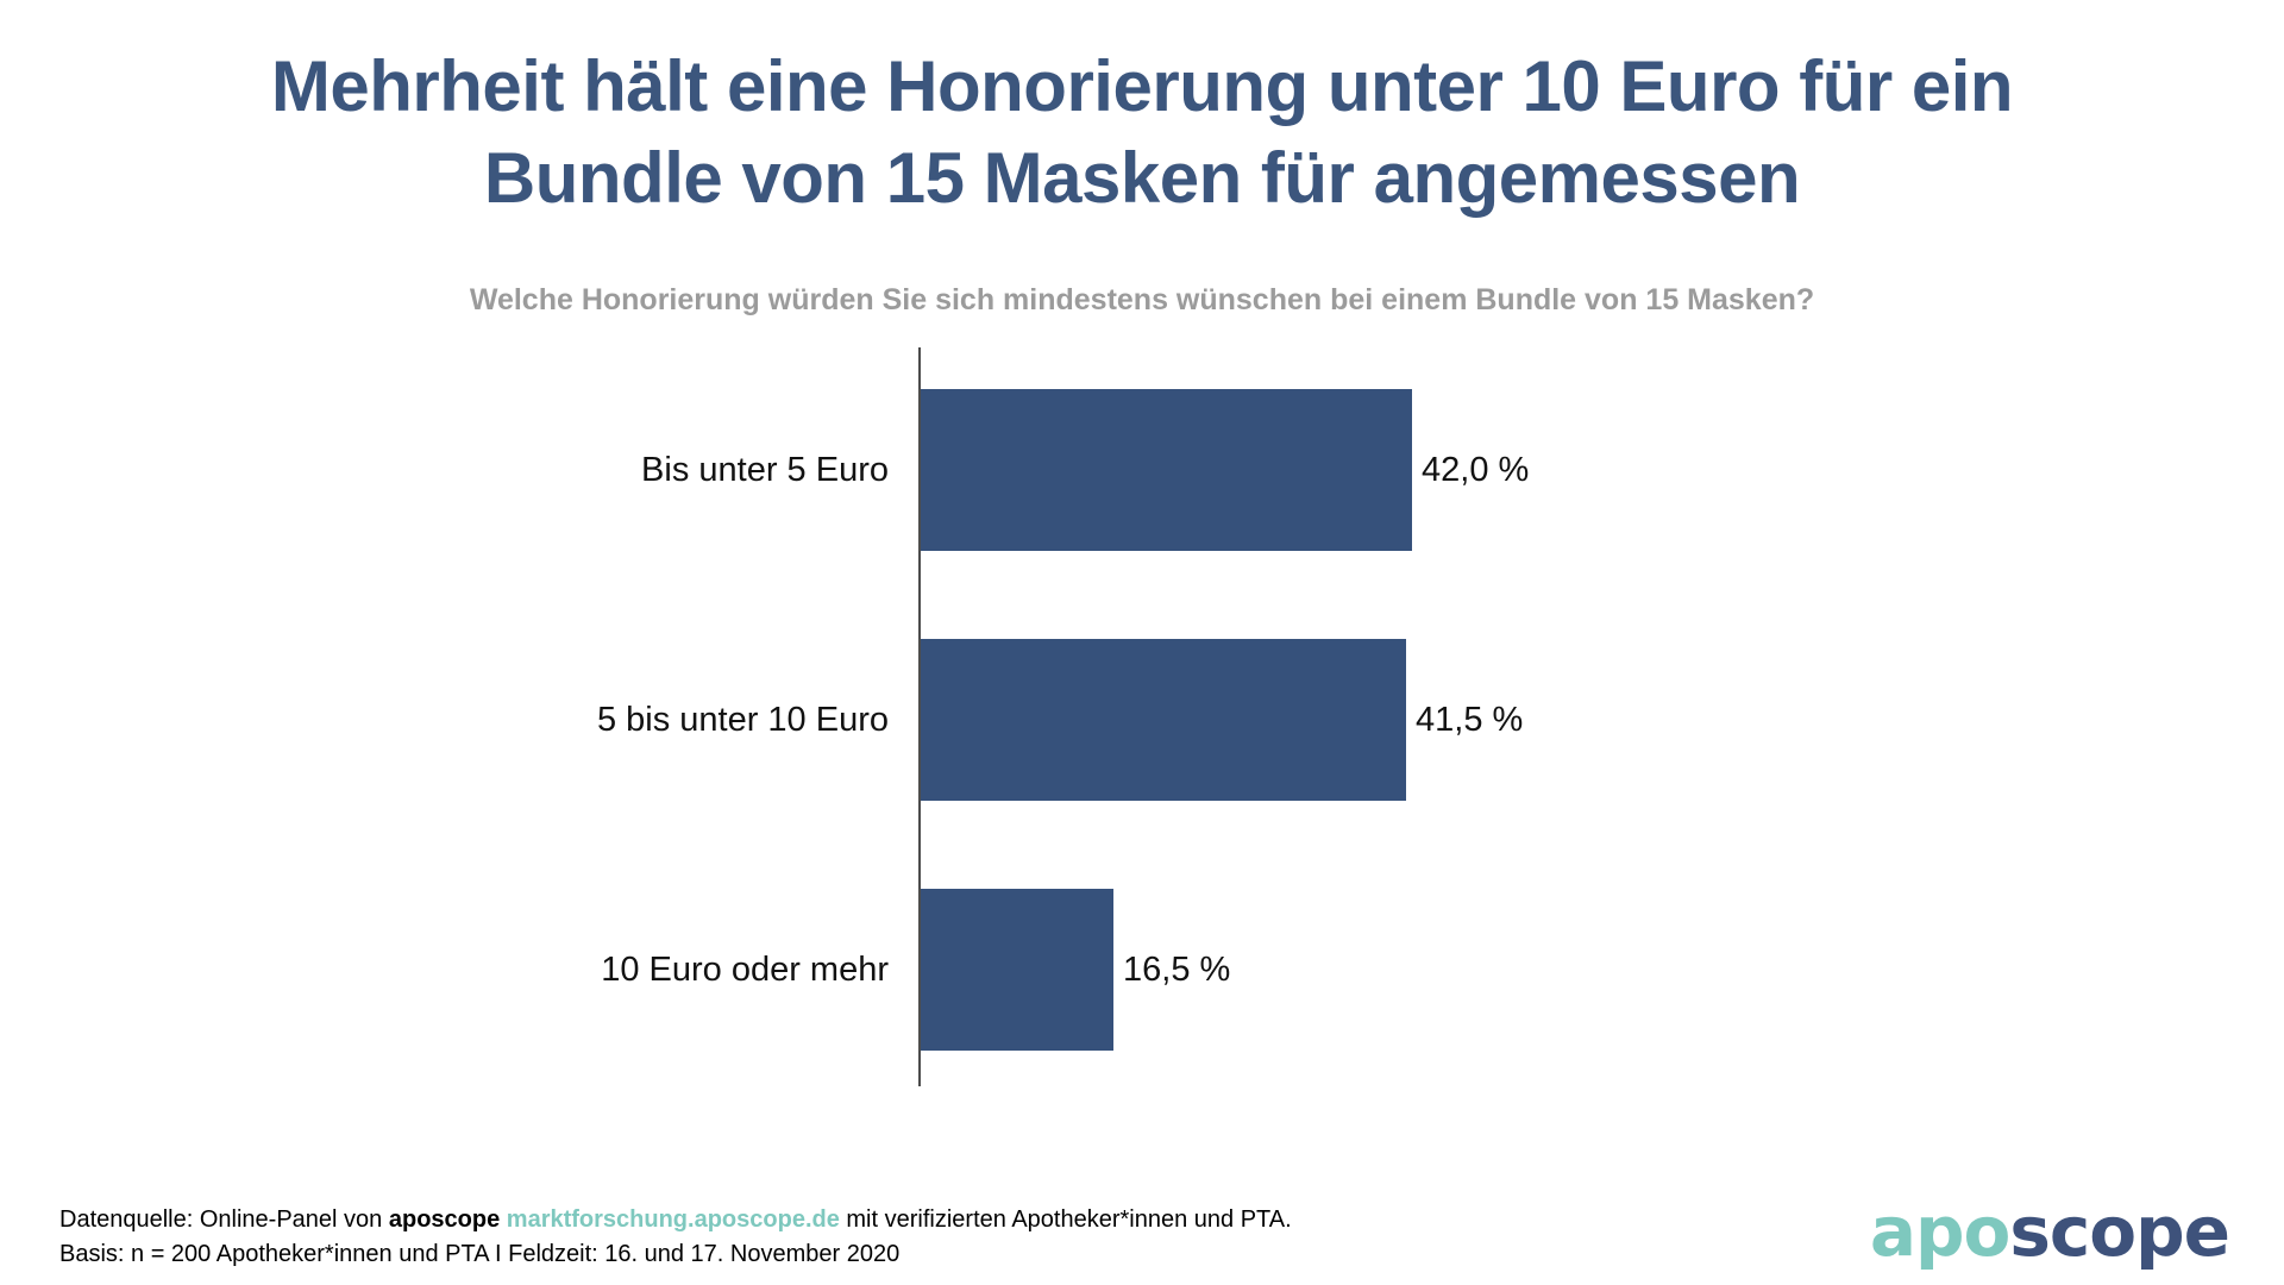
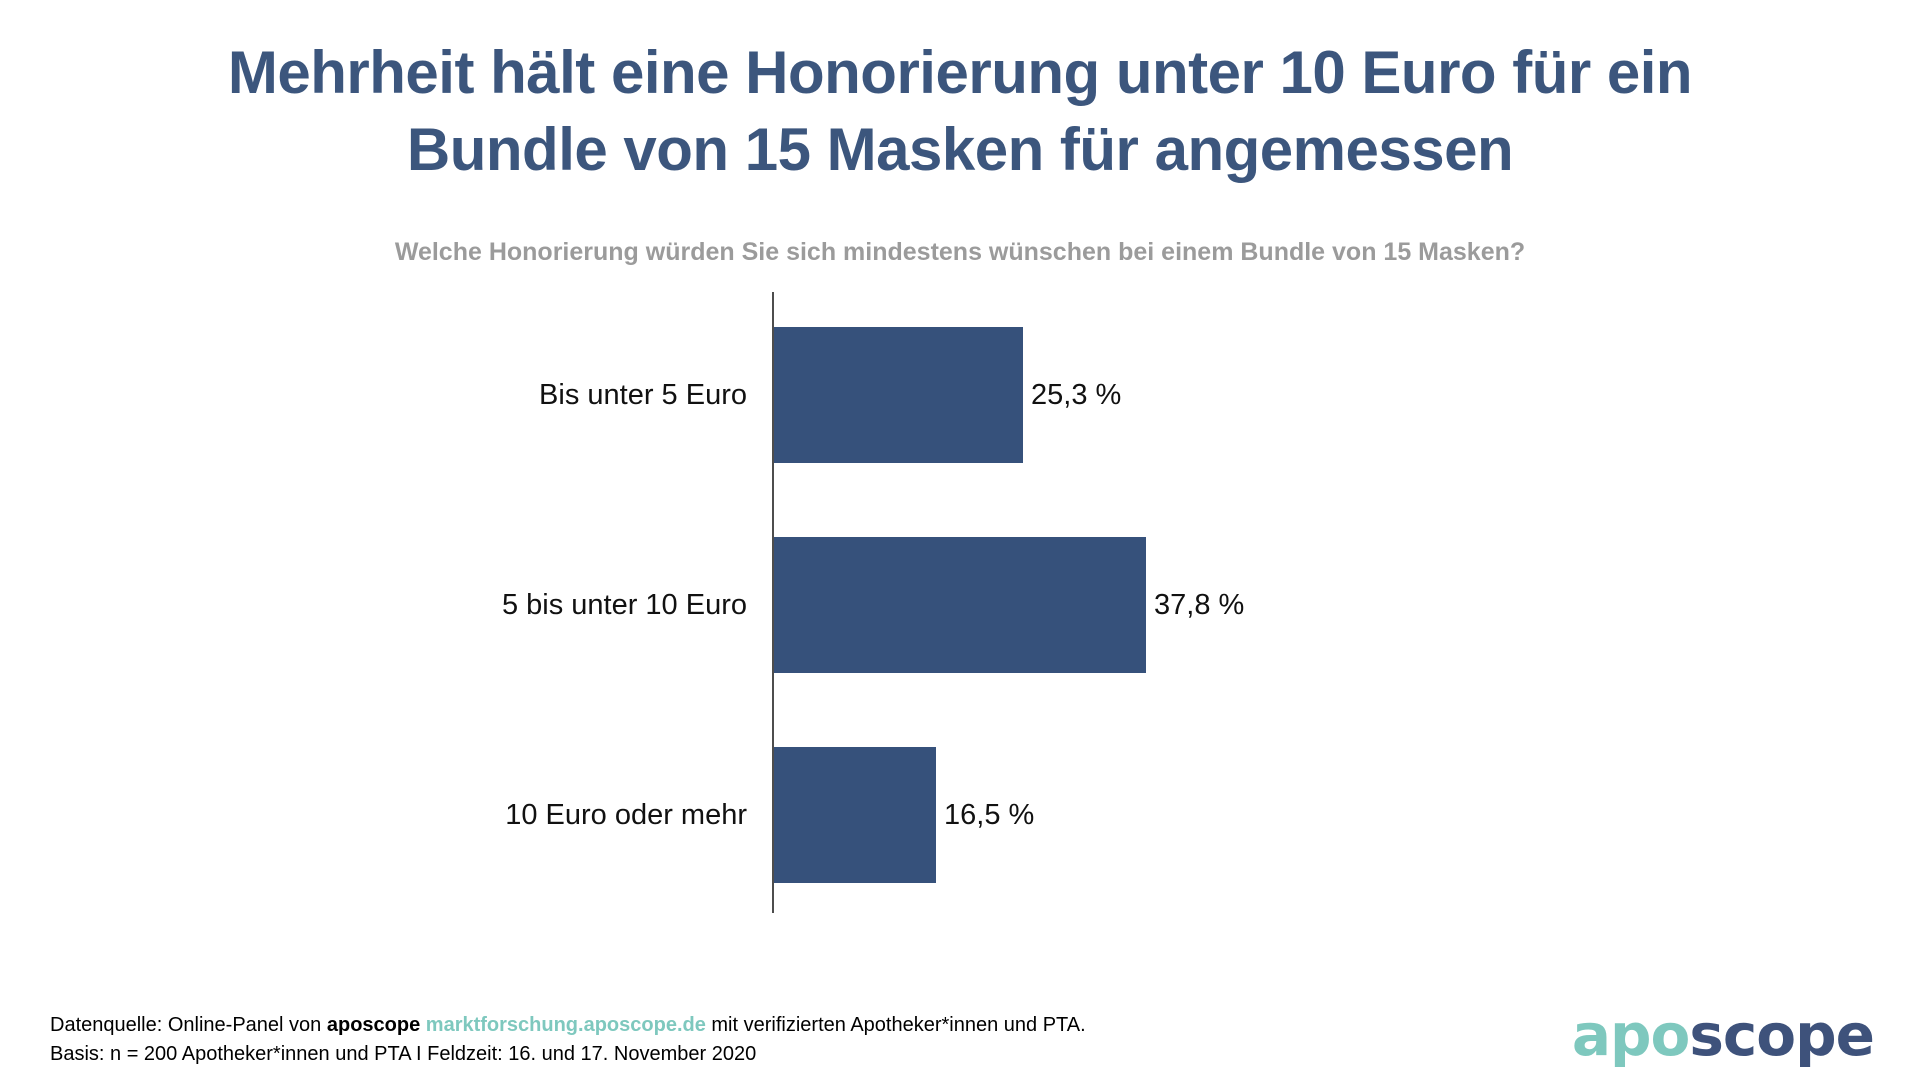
Bis unter 5 Euro: 42,0 -> 25,3
5 bis unter 10 Euro: 41,5 -> 37,8
